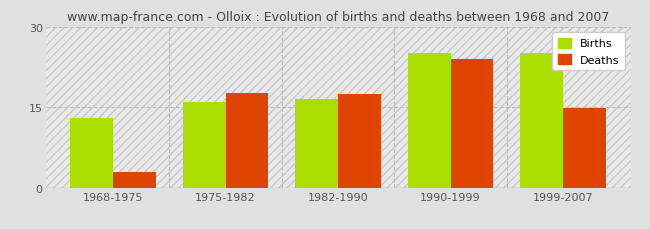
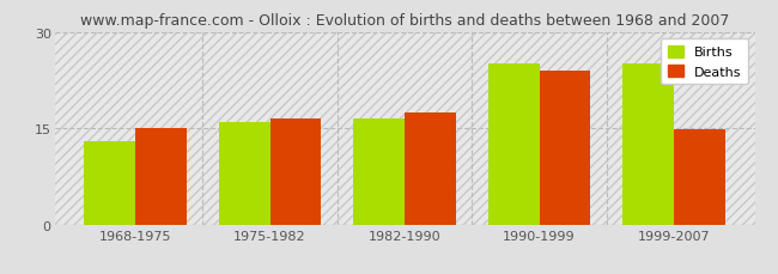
Deaths/1968-1975: 3.0 -> 15.0
Deaths/1975-1982: 17.6 -> 16.5
